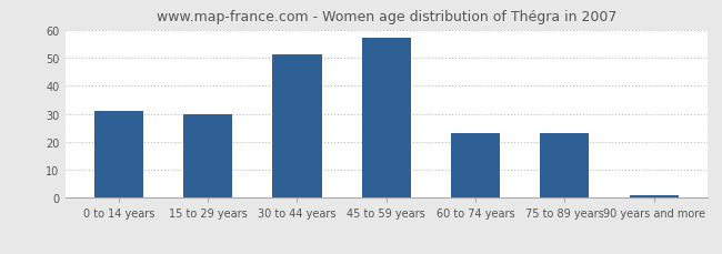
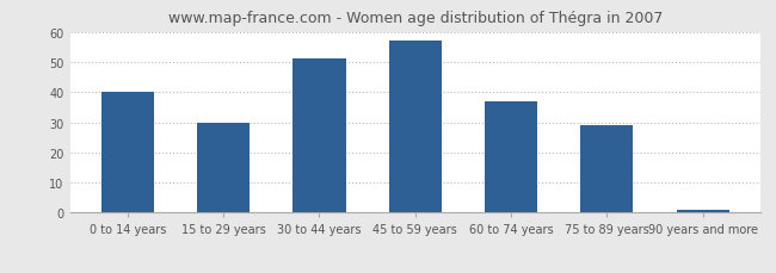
0 to 14 years: 31 -> 40
60 to 74 years: 23 -> 37
75 to 89 years: 23 -> 29
